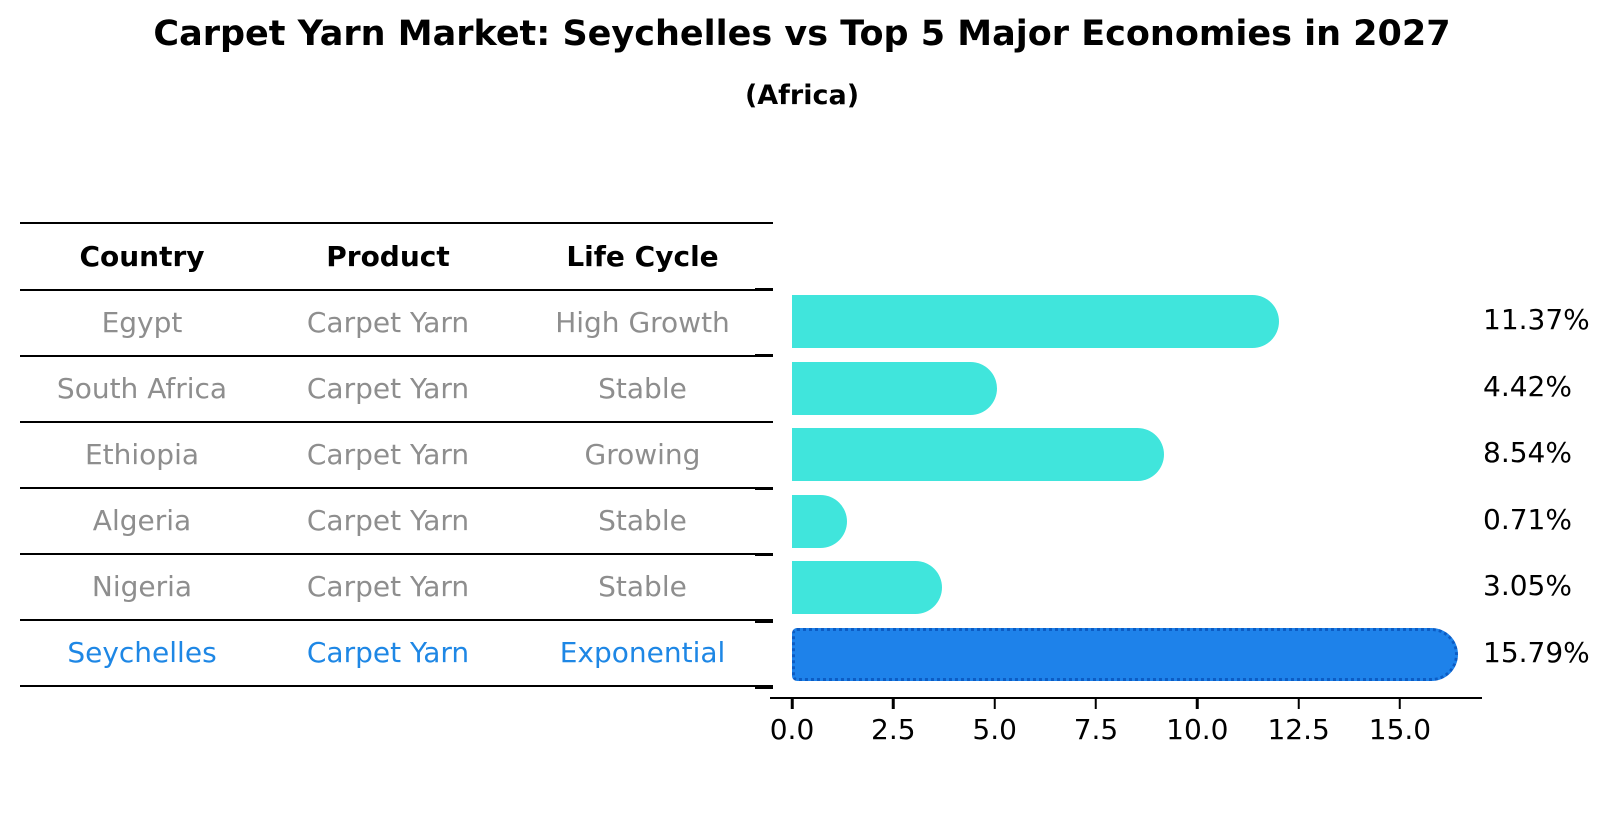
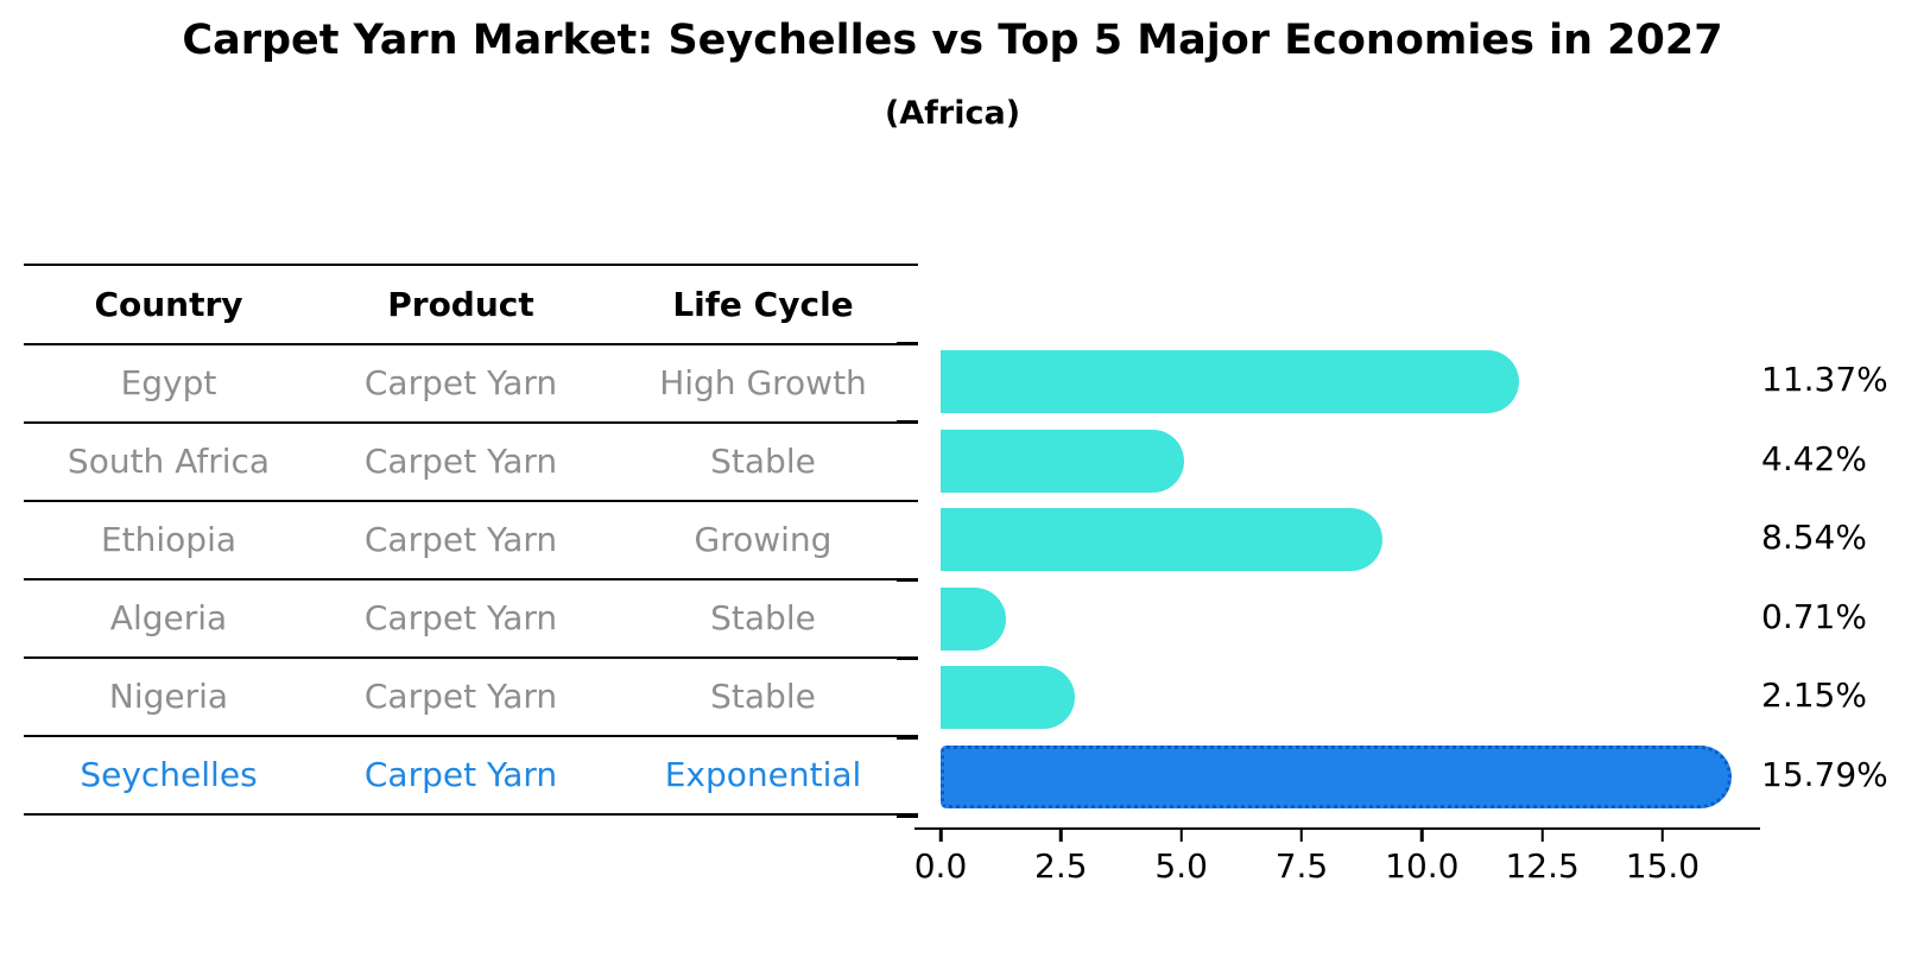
Nigeria: 3.05% -> 2.15%
